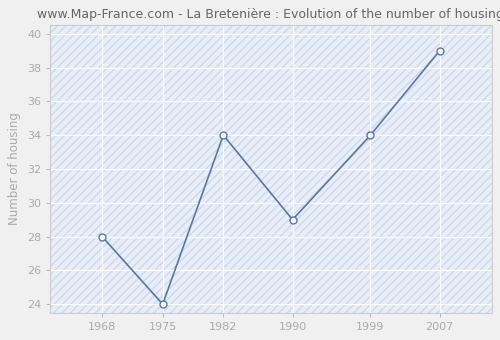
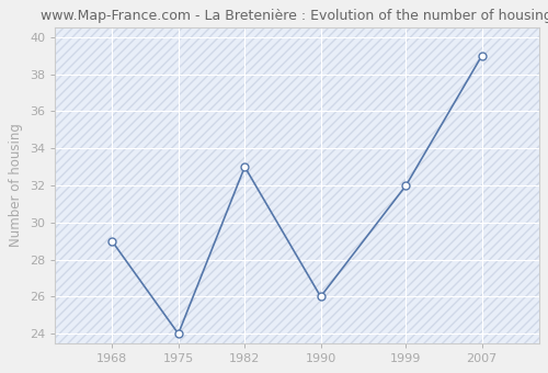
1968: 28 -> 29
1982: 34 -> 33
1990: 29 -> 26
1999: 34 -> 32
